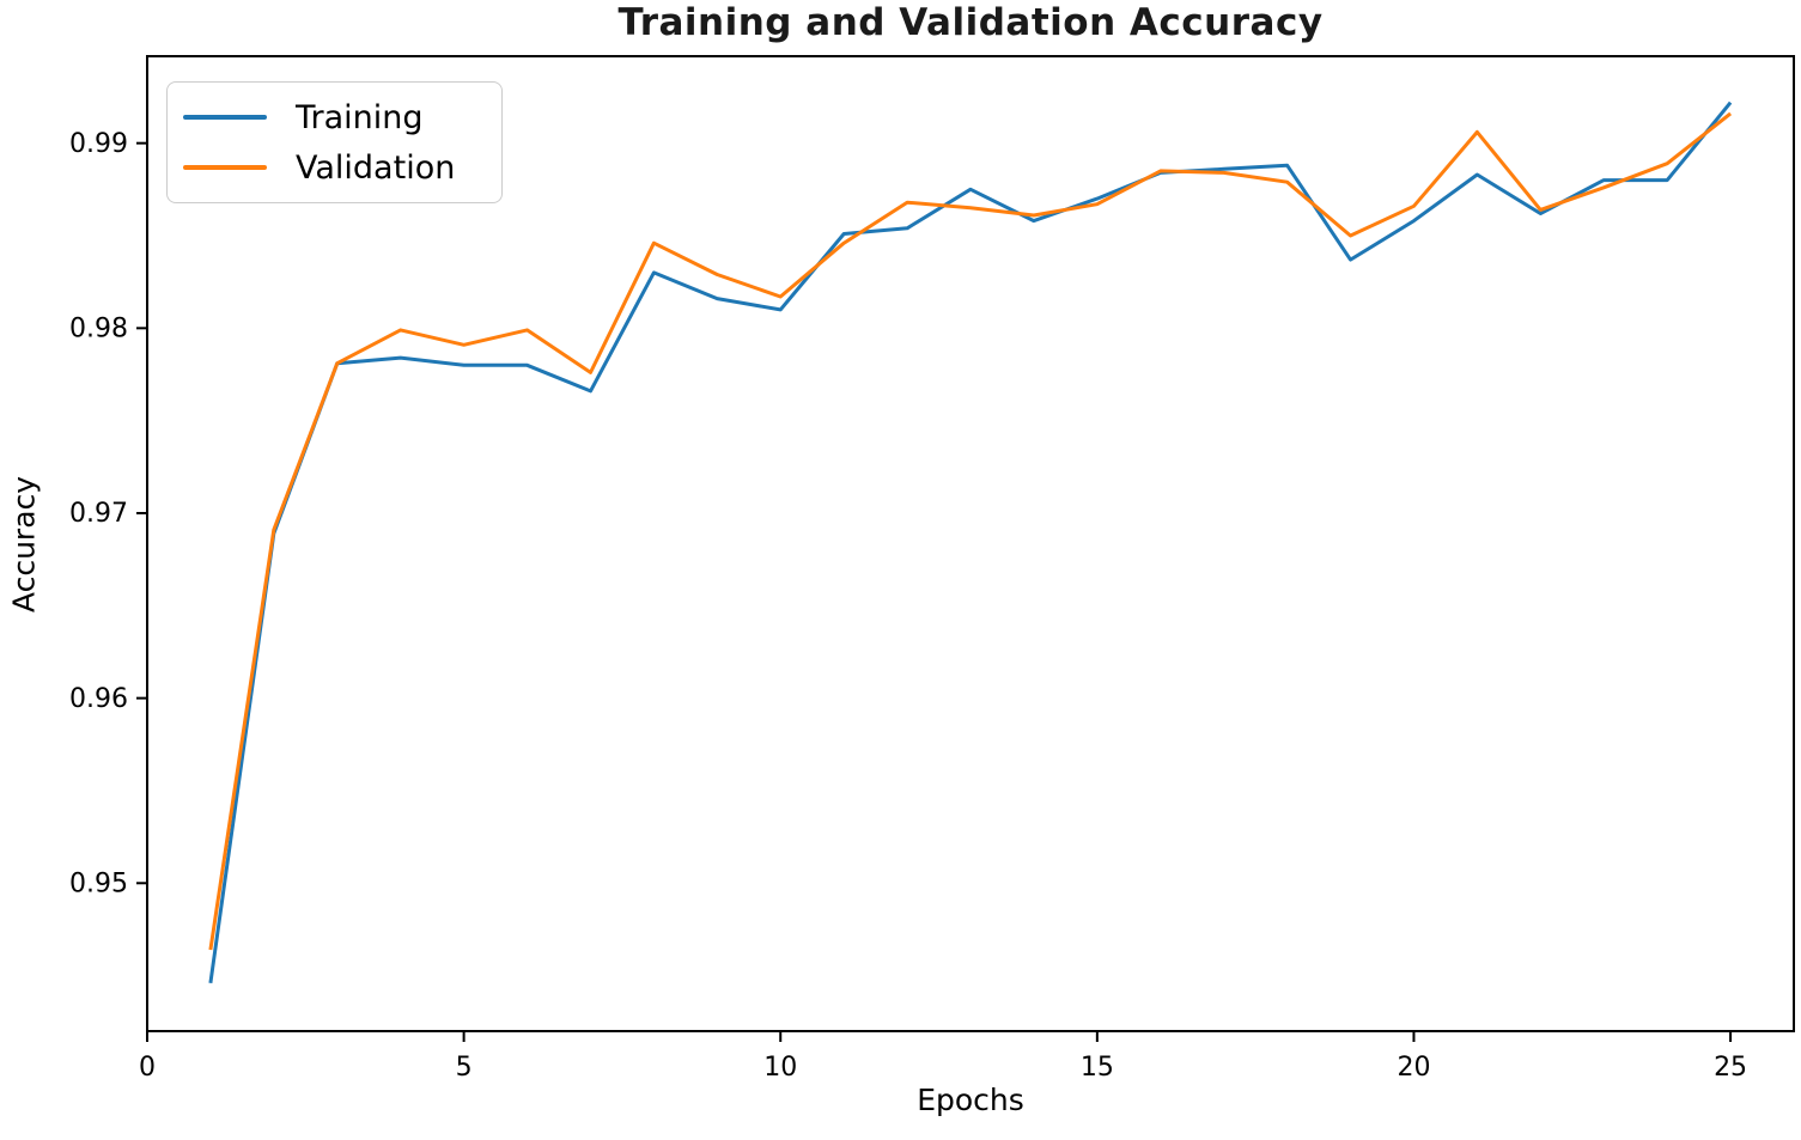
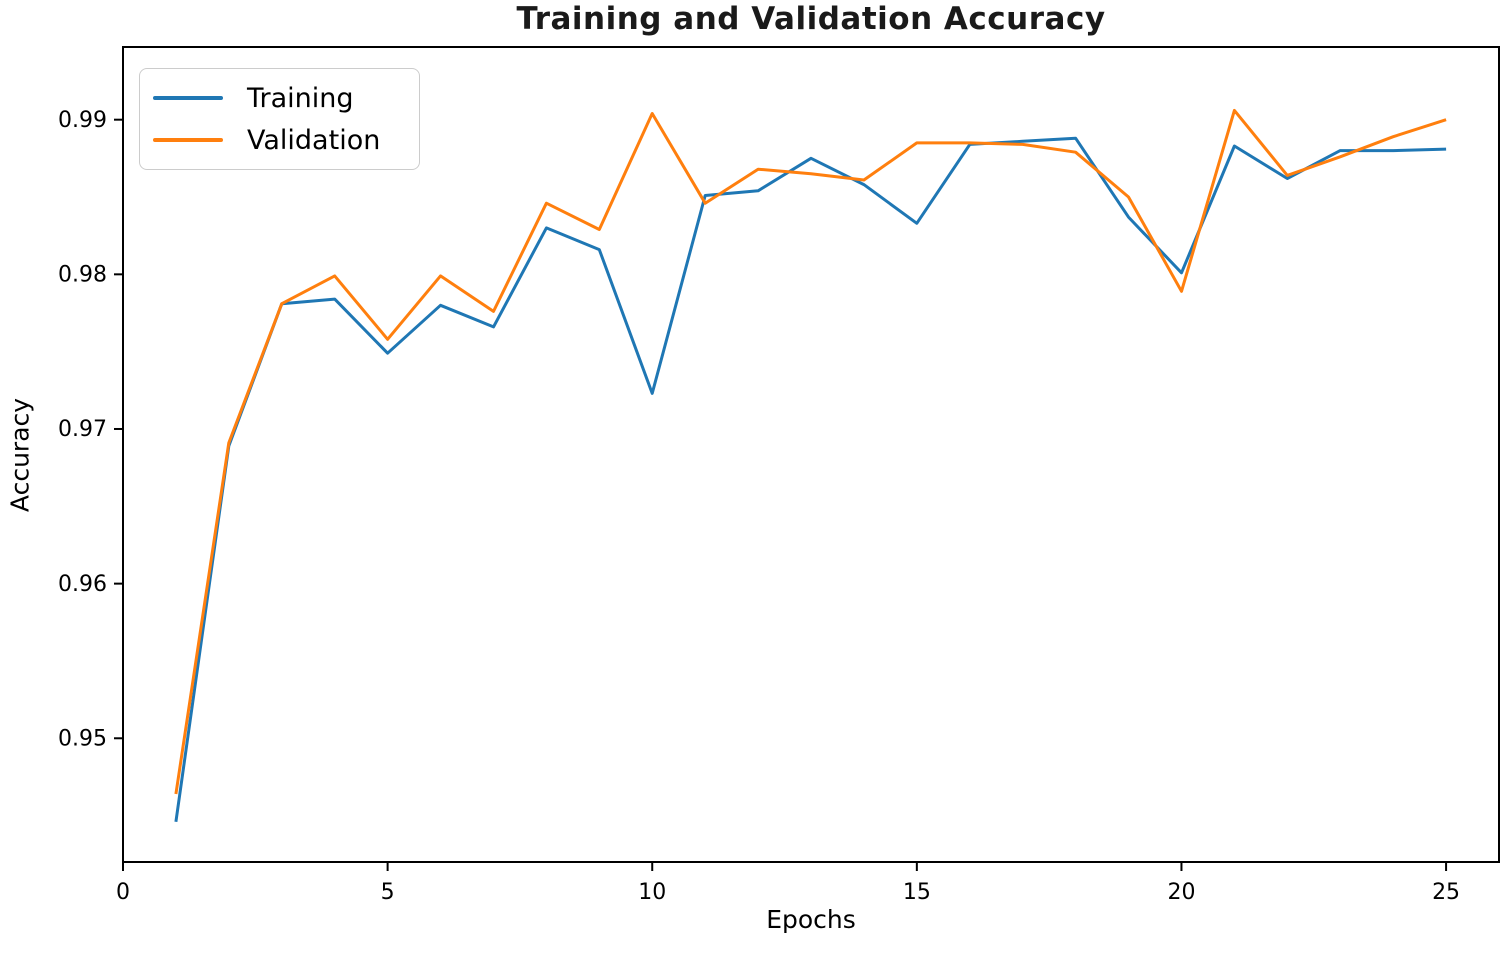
Training/5: 0.9780 -> 0.9749
Validation/5: 0.9791 -> 0.9758
Training/10: 0.9810 -> 0.9723
Validation/10: 0.9817 -> 0.9904
Training/15: 0.9870 -> 0.9833
Validation/15: 0.9867 -> 0.9885
Training/20: 0.9858 -> 0.9801
Validation/20: 0.9866 -> 0.9789
Training/25: 0.9922 -> 0.9881
Validation/25: 0.9916 -> 0.9900
